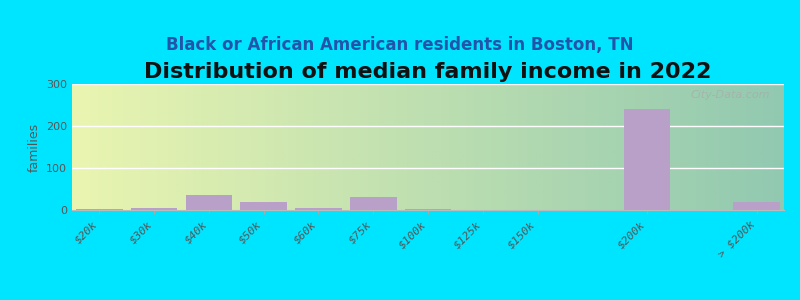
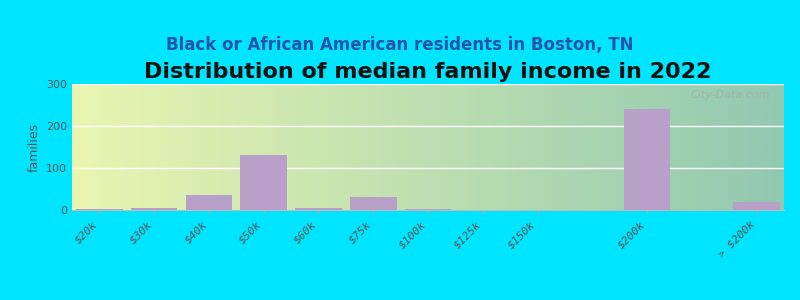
$50k: 20 -> 130
